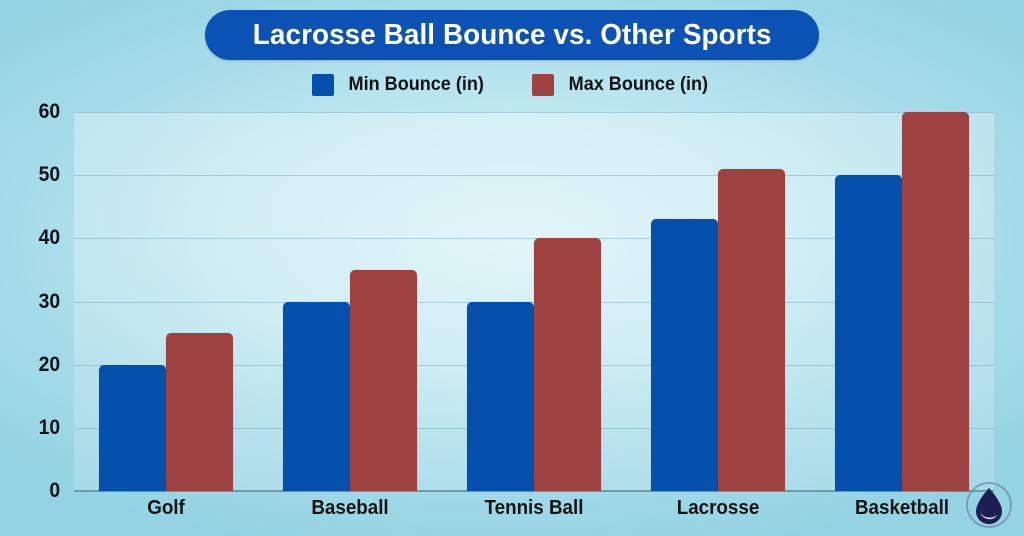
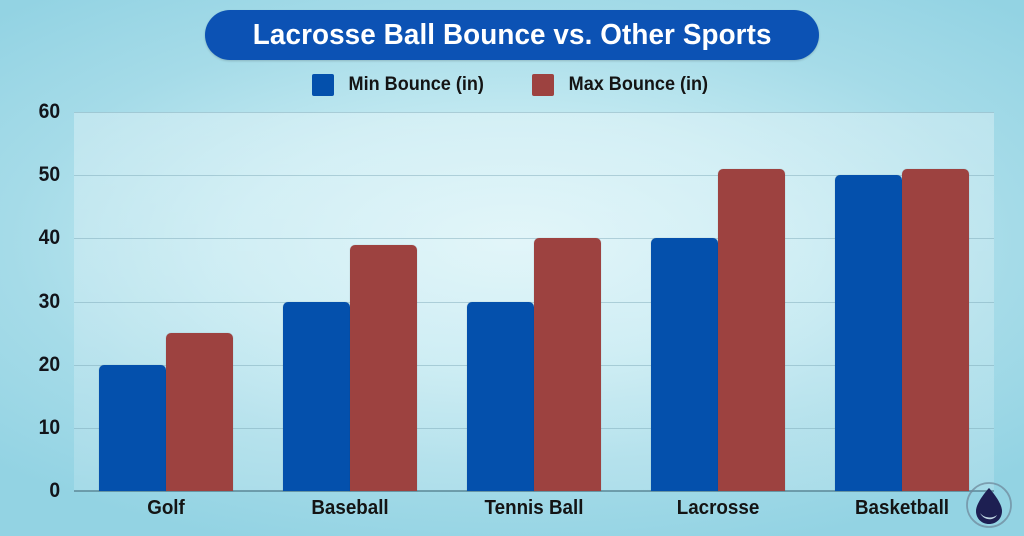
Max Bounce (in)/Baseball: 35 -> 39
Min Bounce (in)/Lacrosse: 43 -> 40
Max Bounce (in)/Basketball: 60 -> 51
